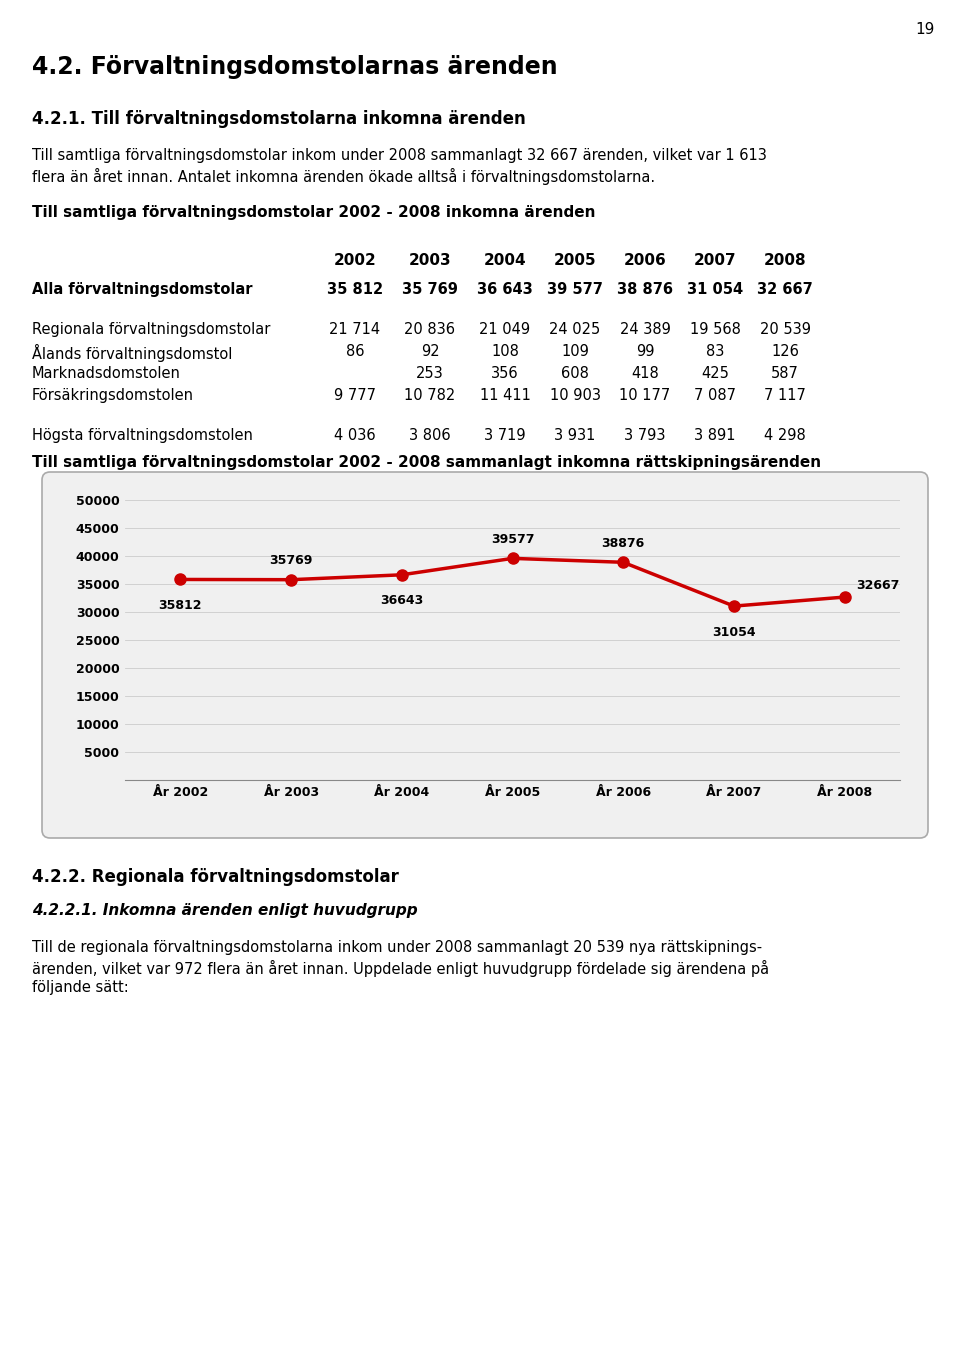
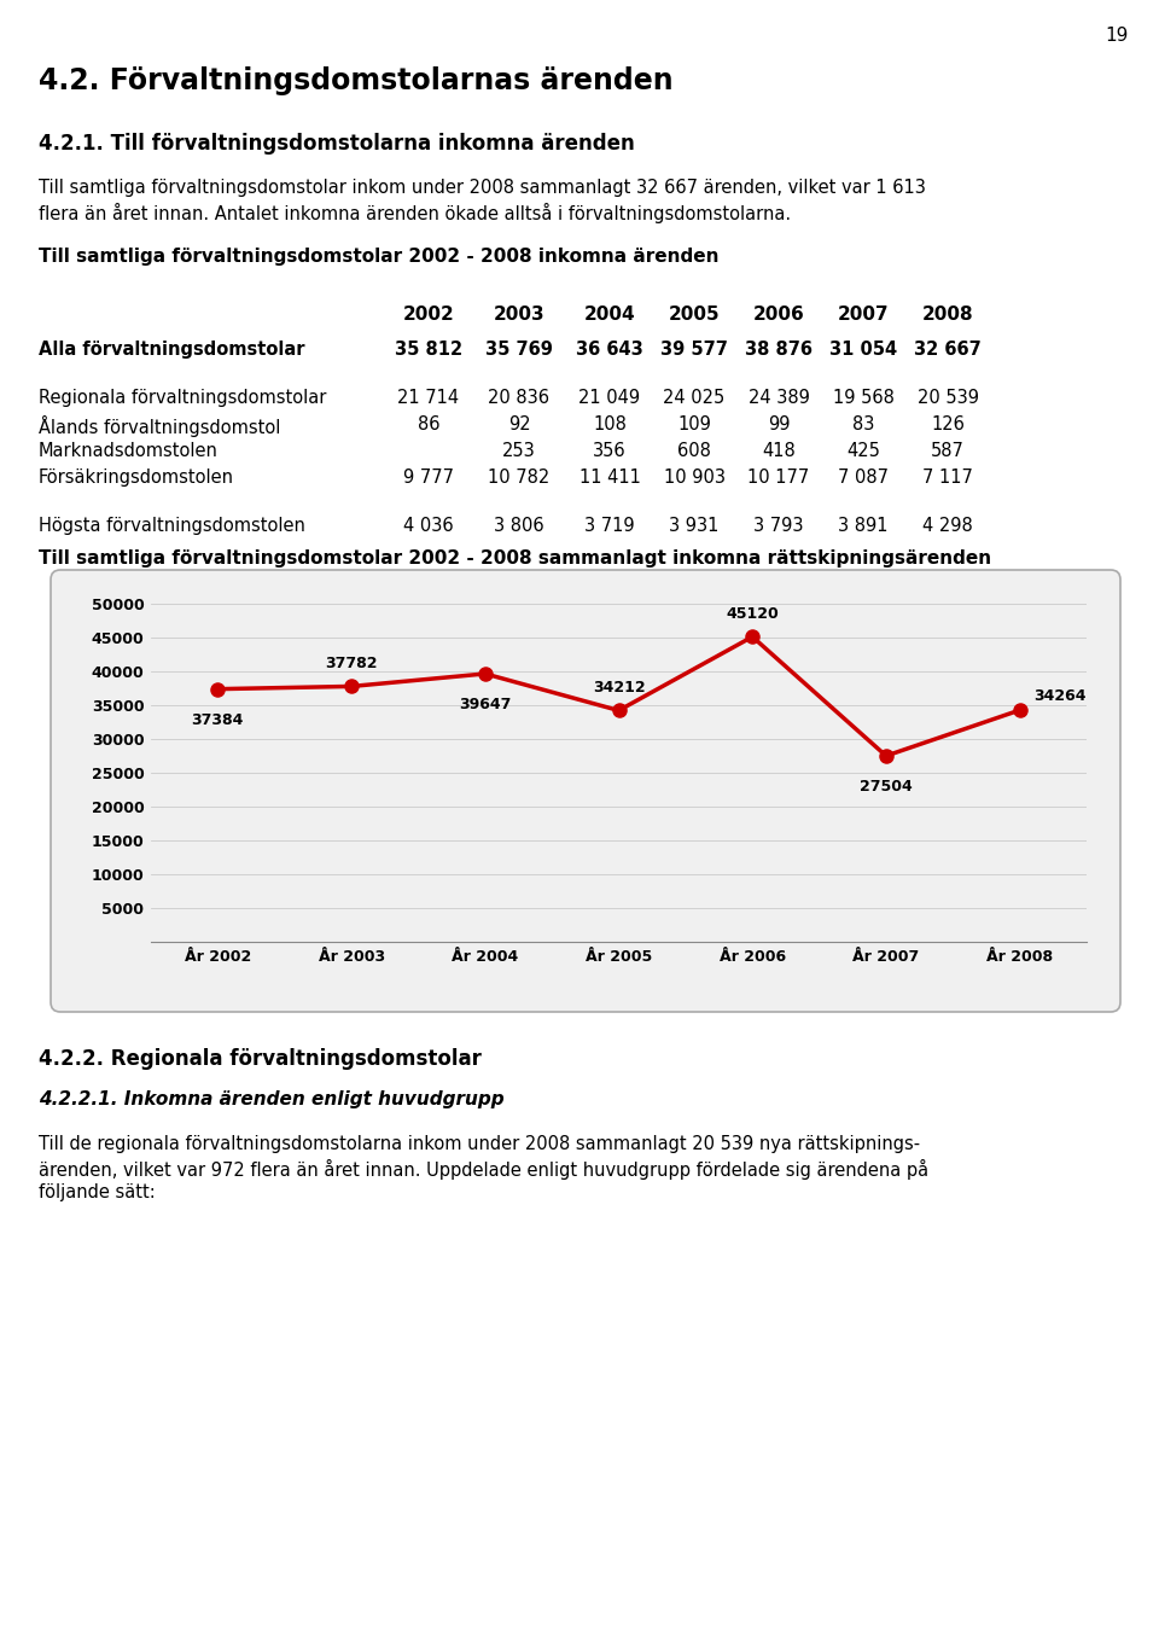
År 2002: 35812 -> 37384
År 2003: 35769 -> 37782
År 2004: 36643 -> 39647
År 2005: 39577 -> 34212
År 2006: 38876 -> 45120
År 2007: 31054 -> 27504
År 2008: 32667 -> 34264
